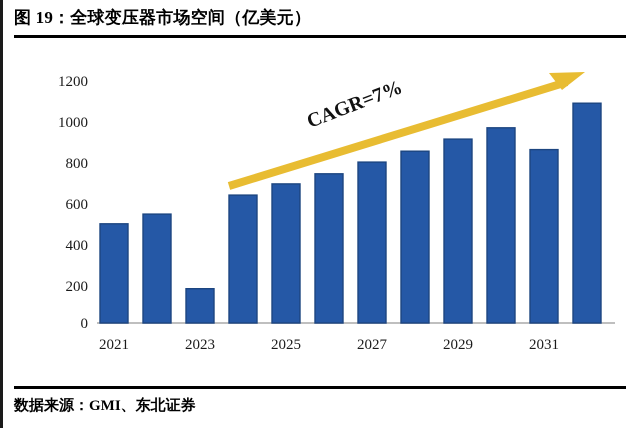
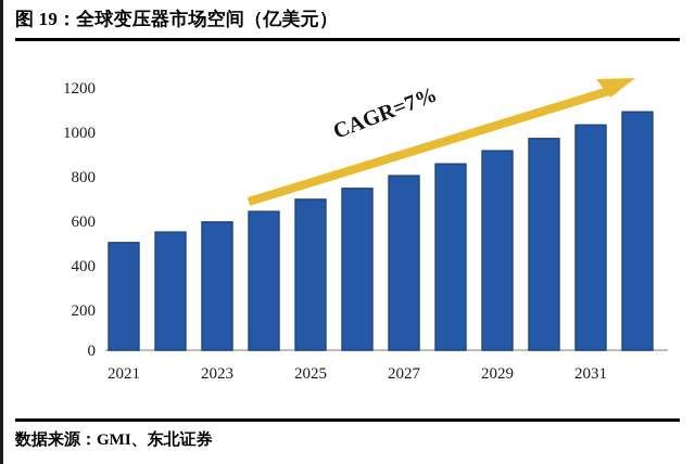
2023: 170 -> 590
2031: 860 -> 1030
